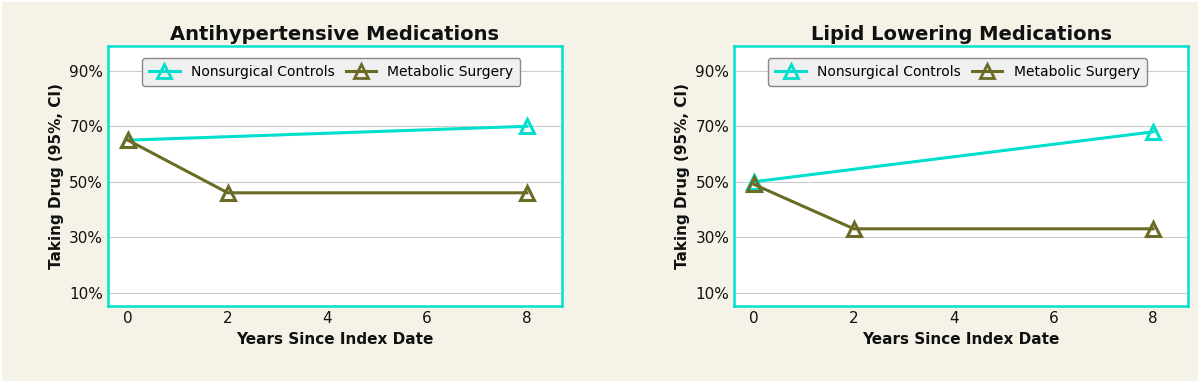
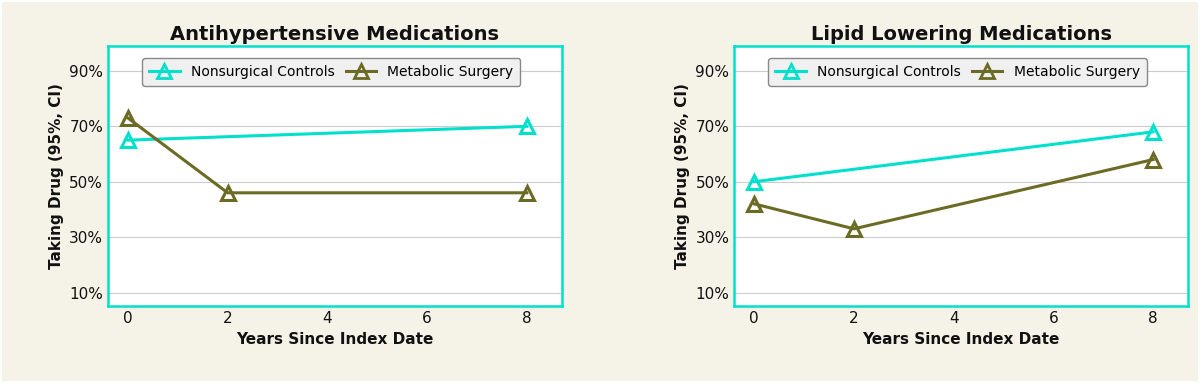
Antihypertensive Medications/0: 65% -> 73%
Lipid Lowering Medications/0: 49% -> 42%
Lipid Lowering Medications/8: 33% -> 58%
